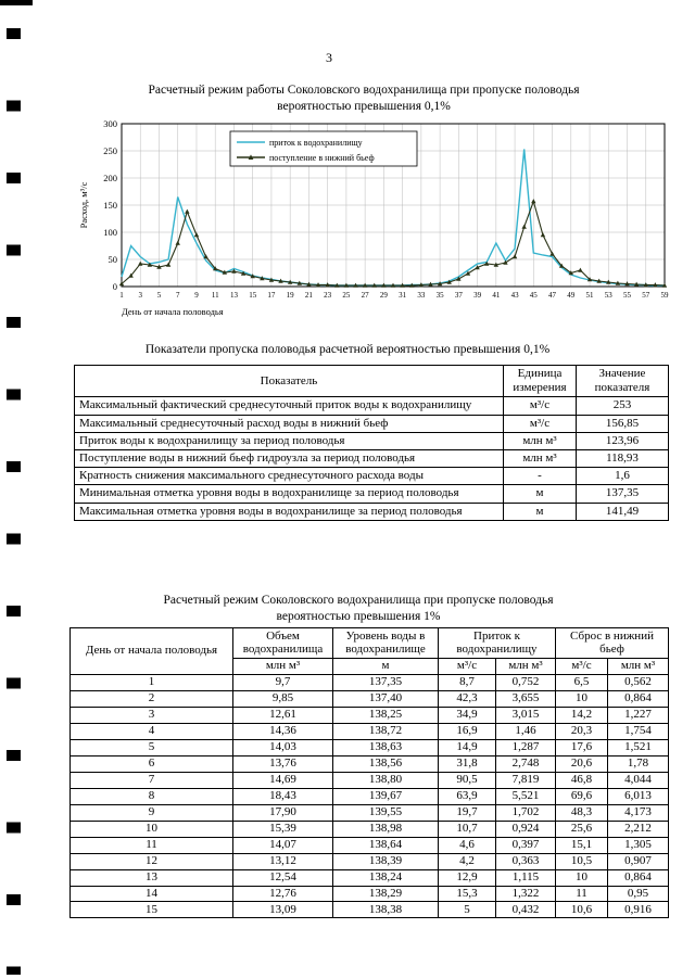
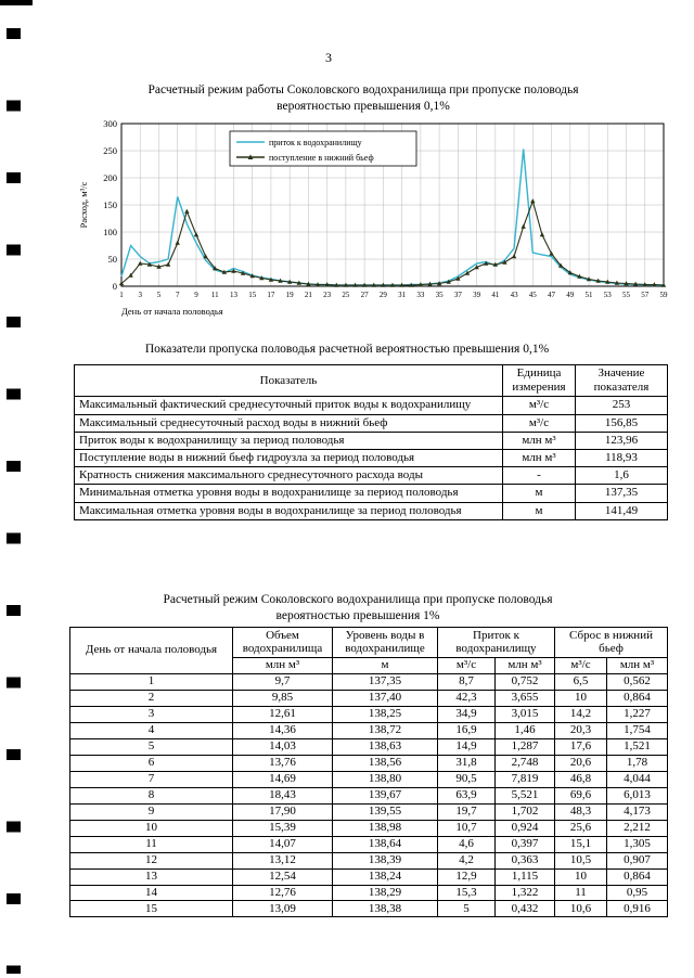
приток к водохранилищу/41: 80 -> 40
поступление в нижний бьеф/50: 30 -> 20
